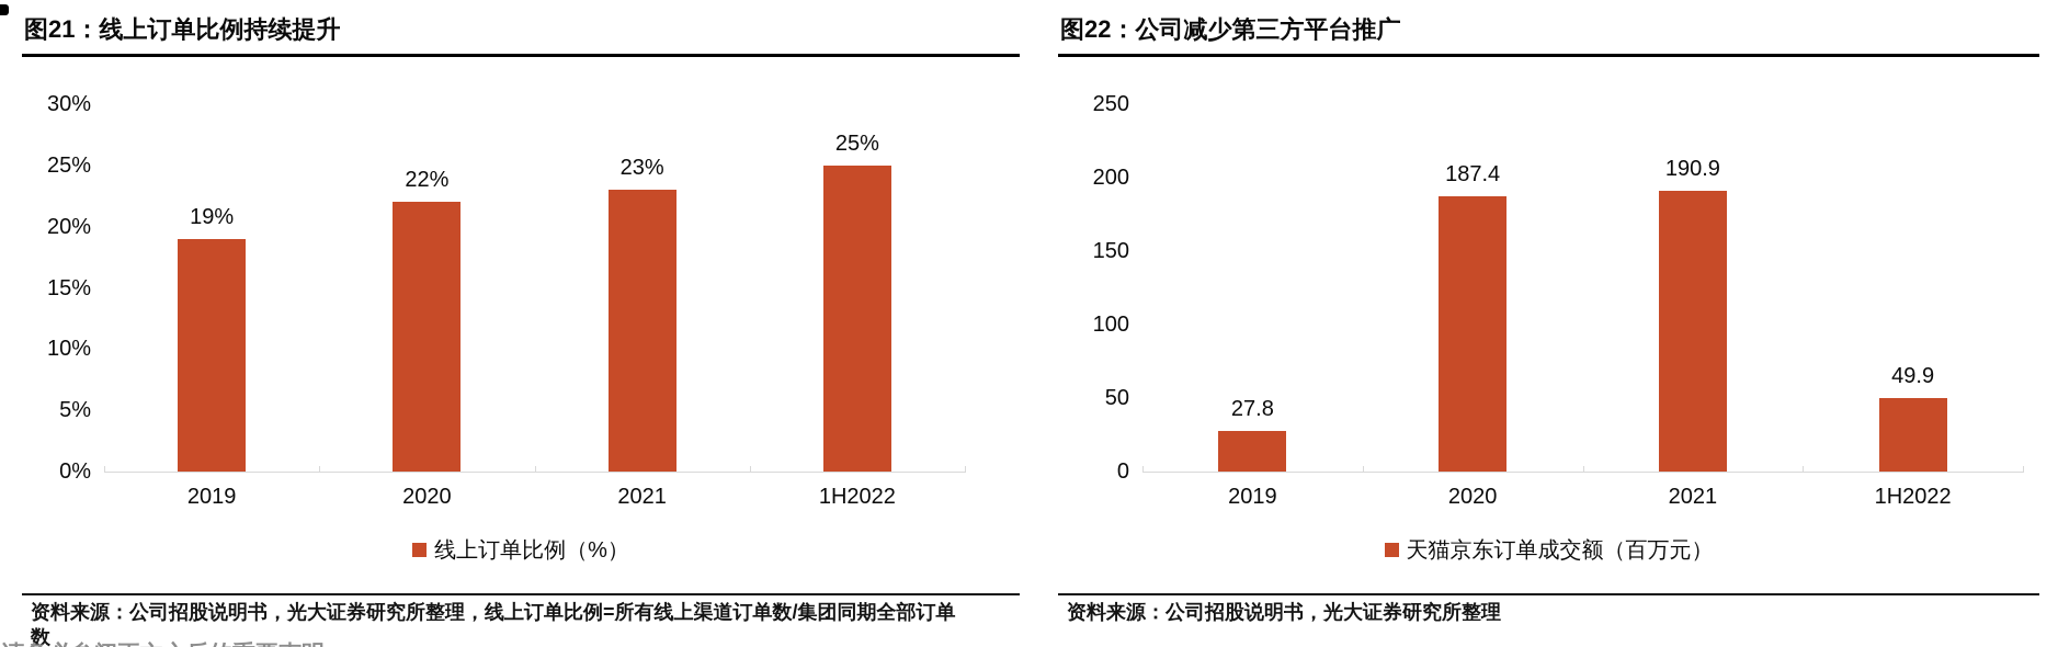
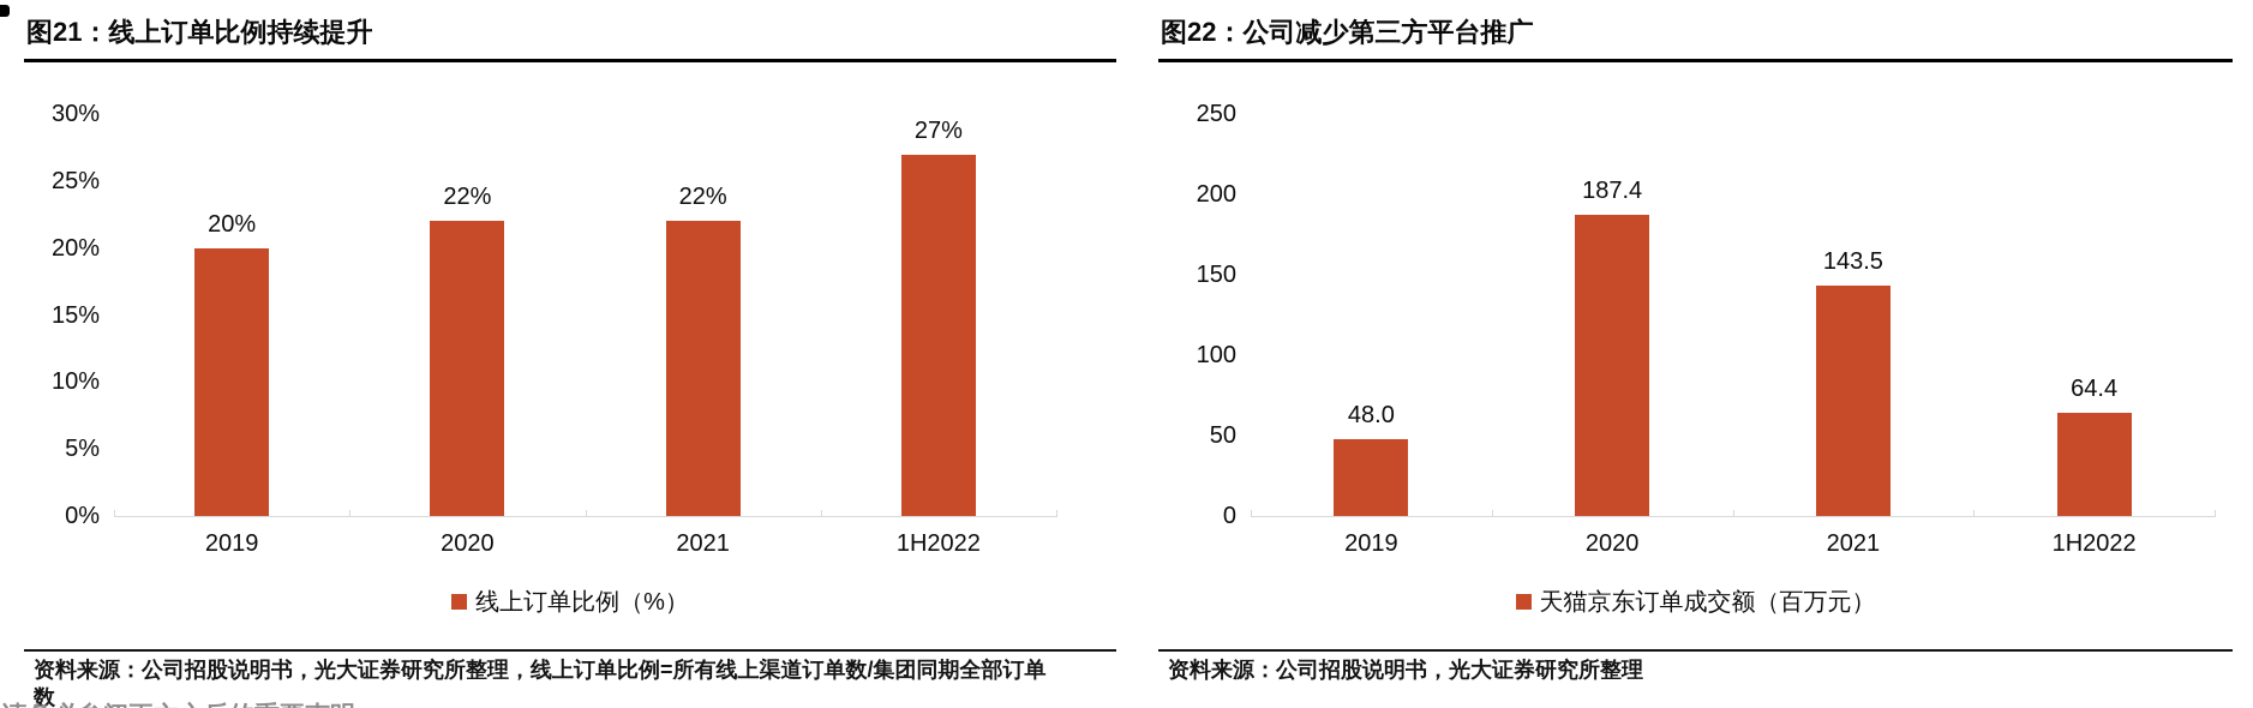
图21：线上订单比例持续提升/2019: 19% -> 20%
图21：线上订单比例持续提升/2021: 23% -> 22%
图21：线上订单比例持续提升/1H2022: 25% -> 27%
图22：公司减少第三方平台推广/2019: 27.8 -> 48.0
图22：公司减少第三方平台推广/2021: 190.9 -> 143.5
图22：公司减少第三方平台推广/1H2022: 49.9 -> 64.4
